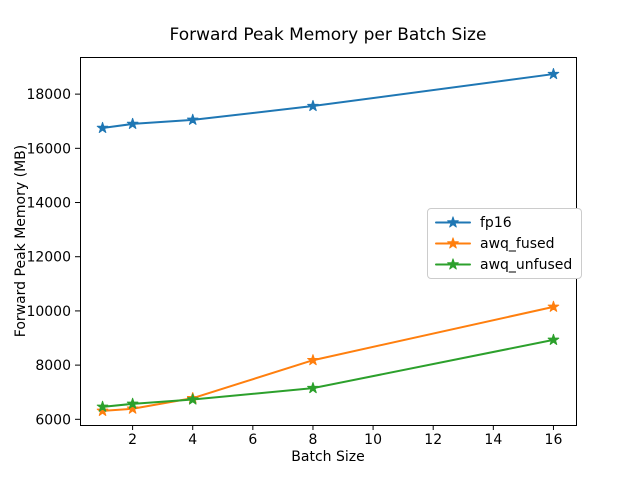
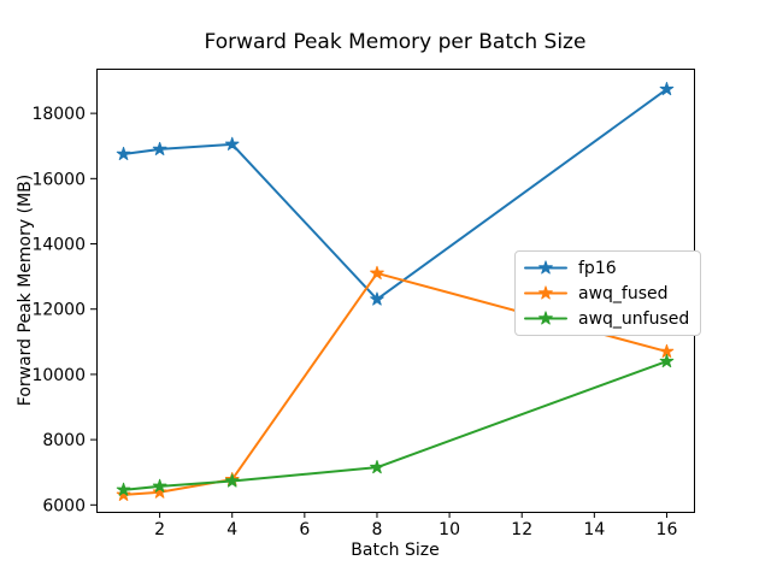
fp16/8: 17600 -> 12300
awq_fused/8: 8200 -> 13100
awq_fused/16: 10200 -> 10700
awq_unfused/16: 8900 -> 10400
